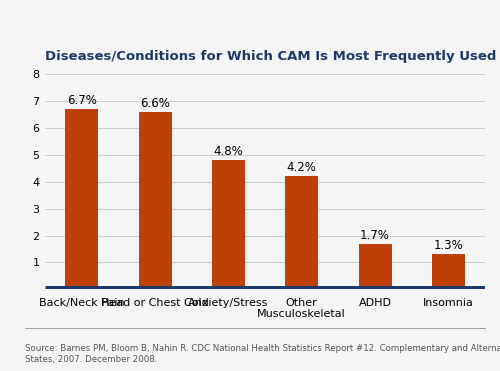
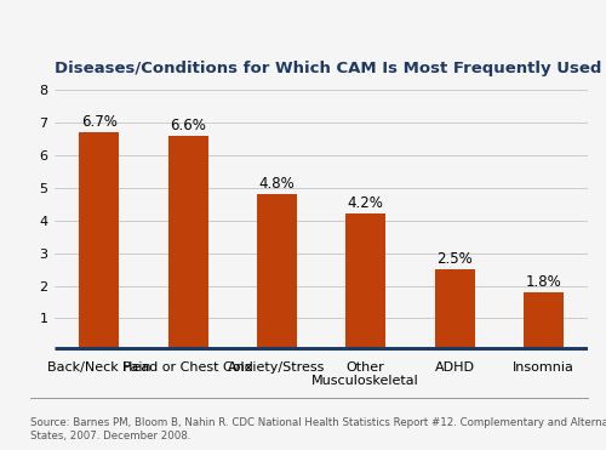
ADHD: 1.7% -> 2.5%
Insomnia: 1.3% -> 1.8%
